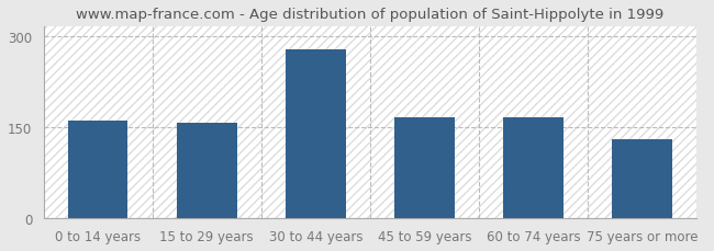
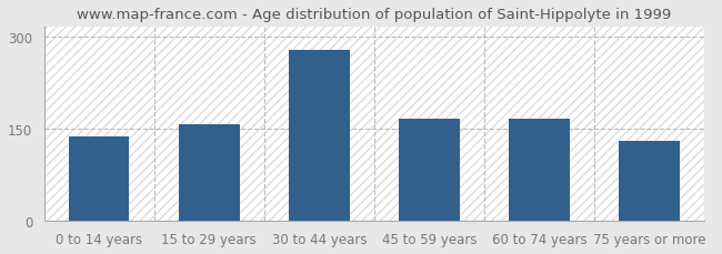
0 to 14 years: 160 -> 136
